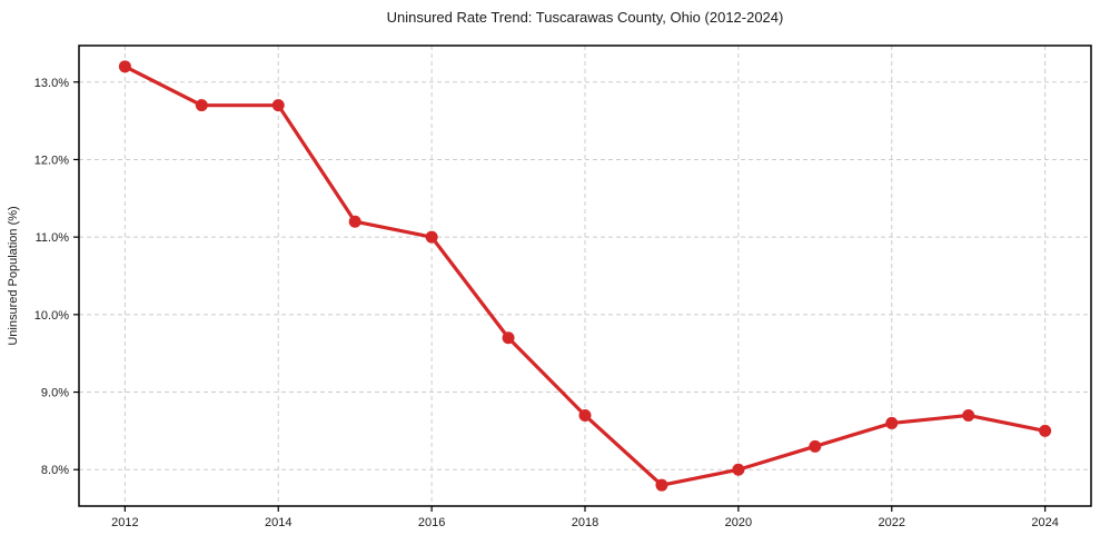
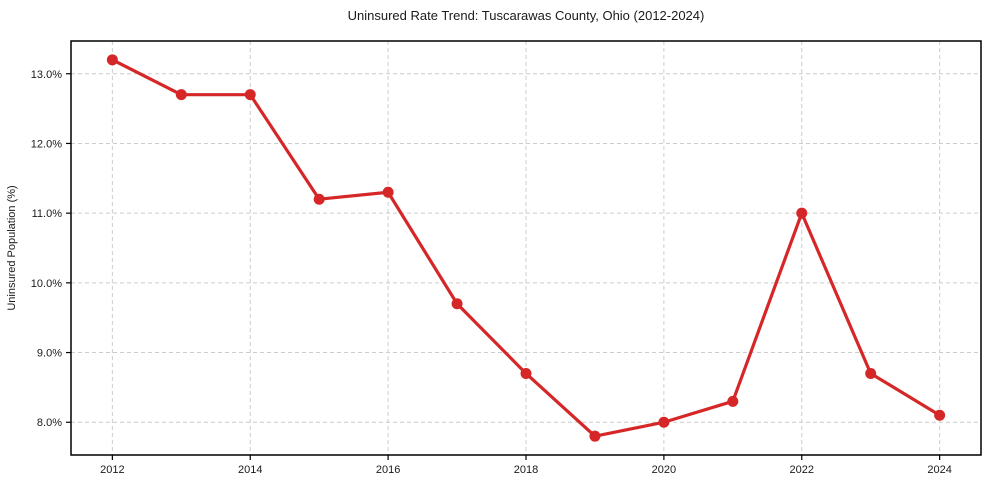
2016: 11.0% -> 11.3%
2022: 8.6% -> 11.0%
2024: 8.5% -> 8.1%
